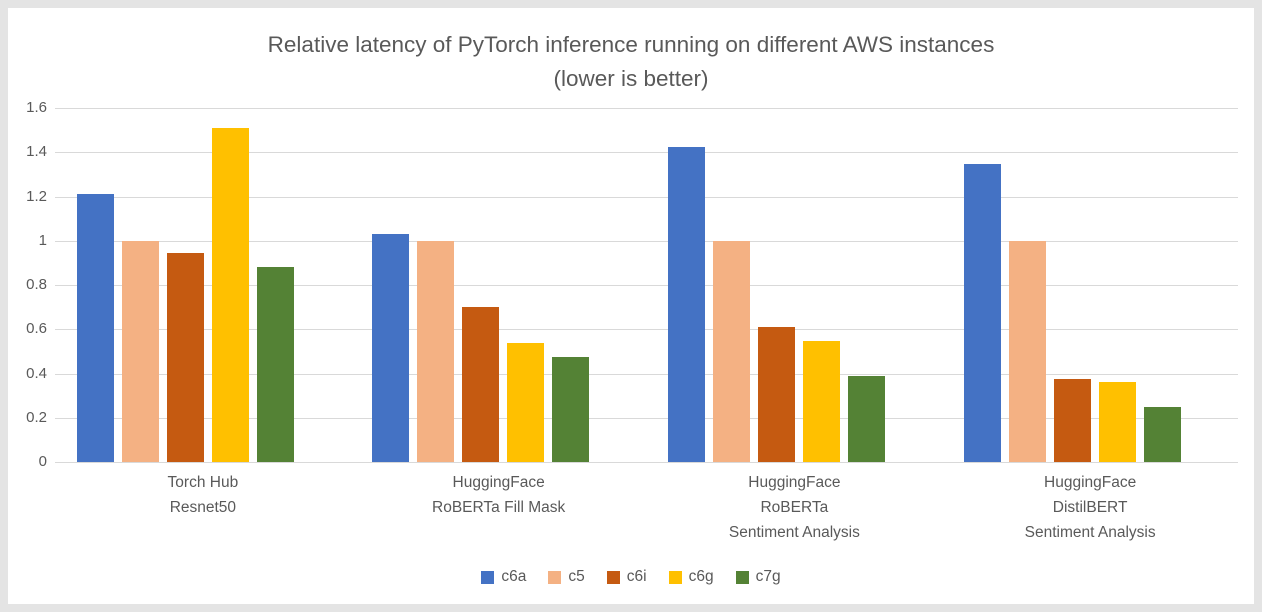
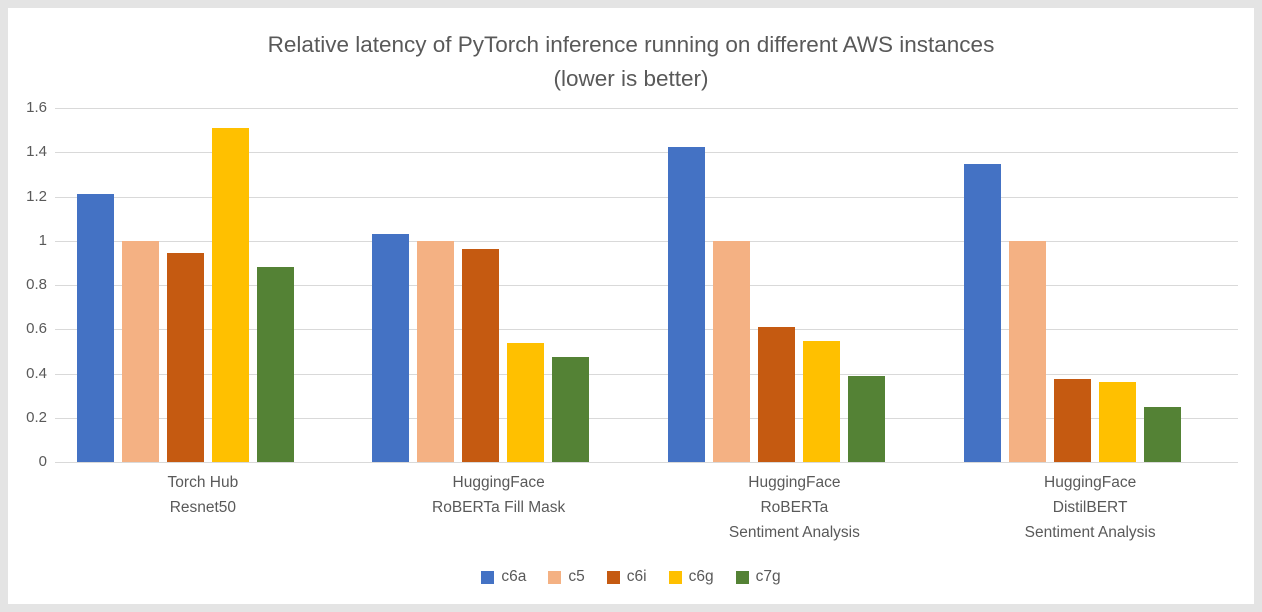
c6i/HuggingFace RoBERTa Fill Mask: 0.70 -> 0.96
